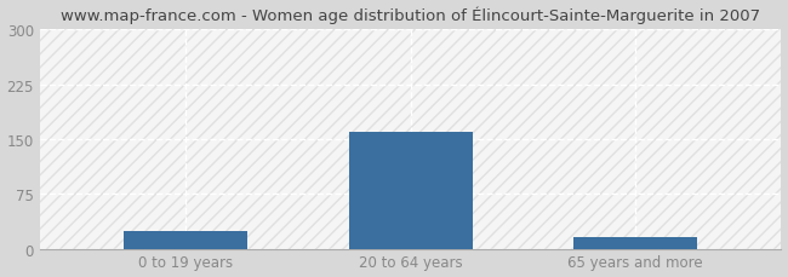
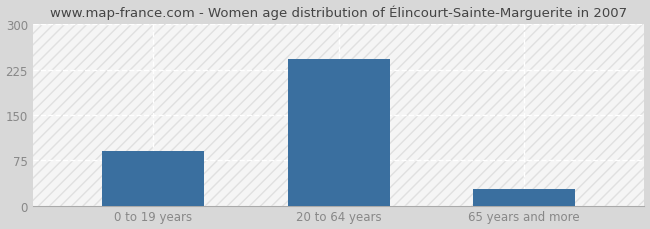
0 to 19 years: 24 -> 90
20 to 64 years: 160 -> 243
65 years and more: 16 -> 28
